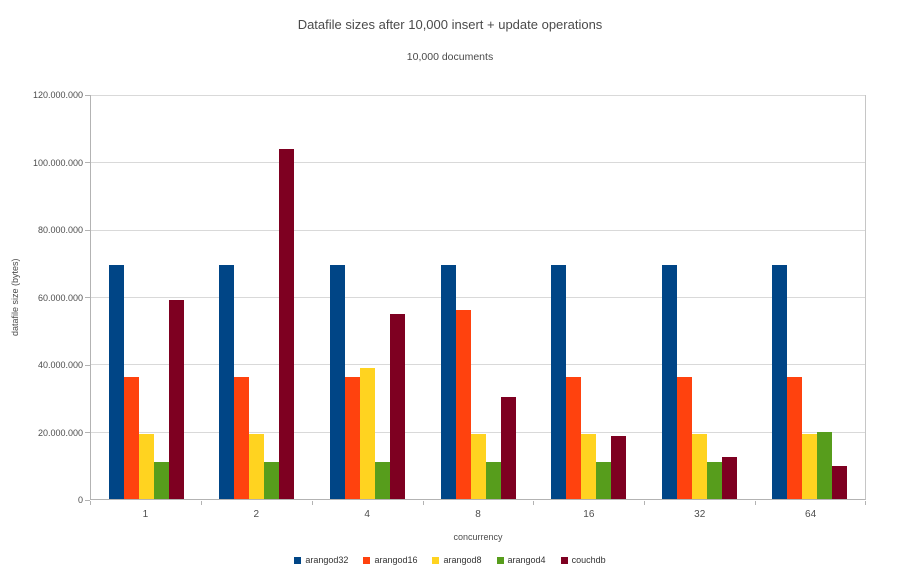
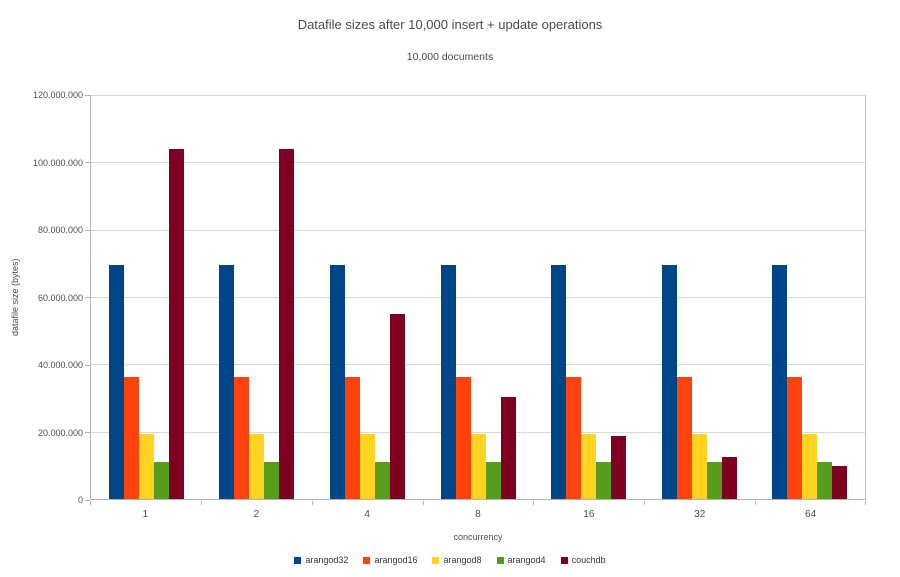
couchdb/1: 59000000 -> 104000000
arangod8/4: 39000000 -> 19000000
arangod16/8: 56000000 -> 36000000
arangod4/64: 20000000 -> 11000000
